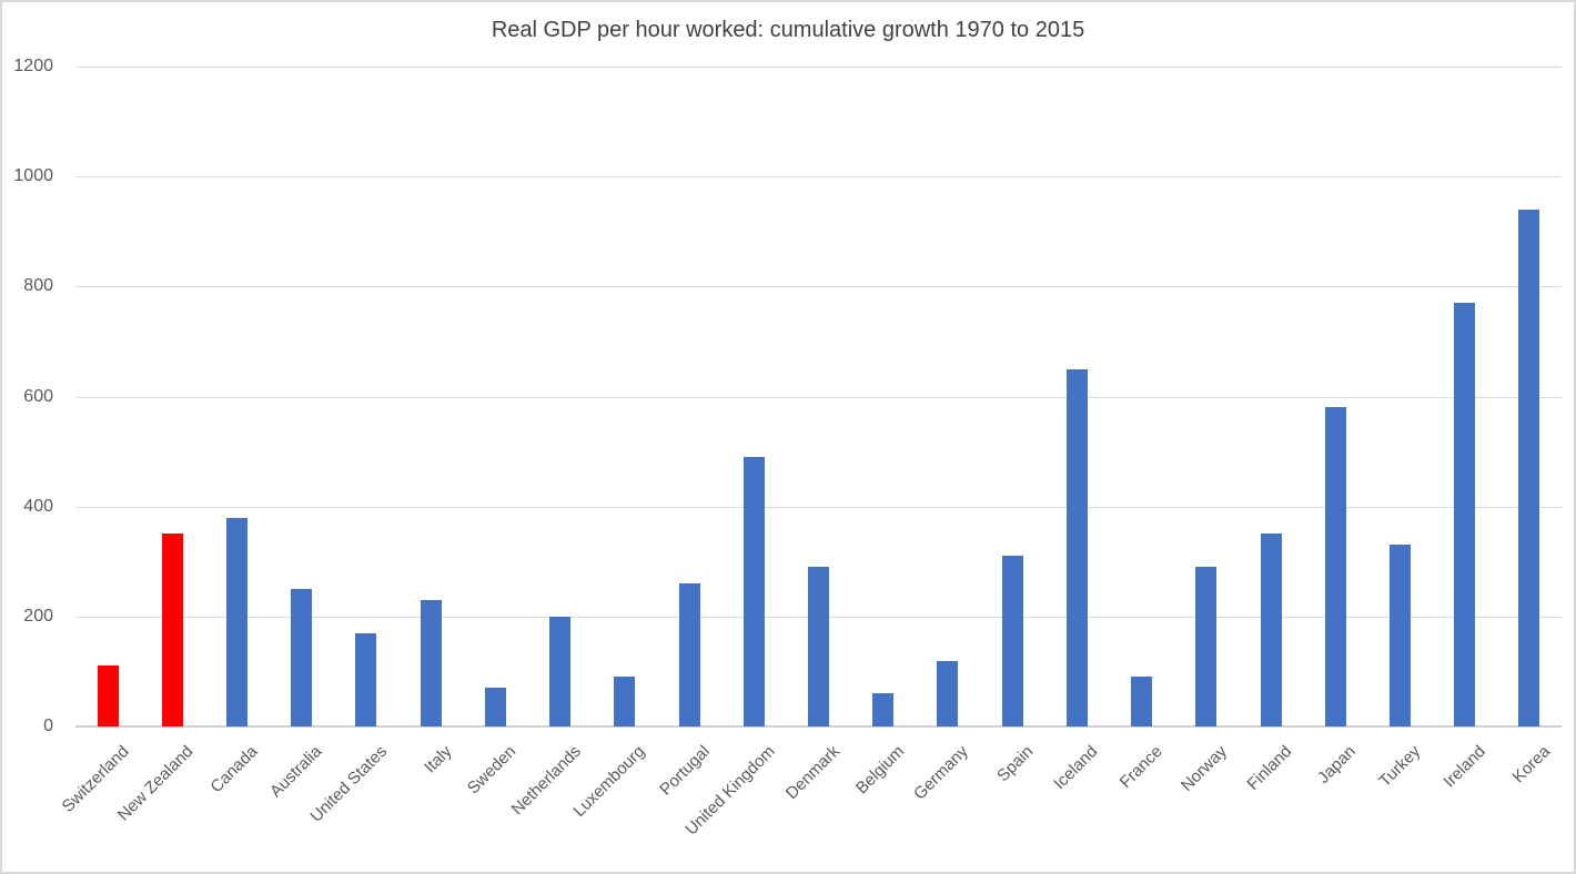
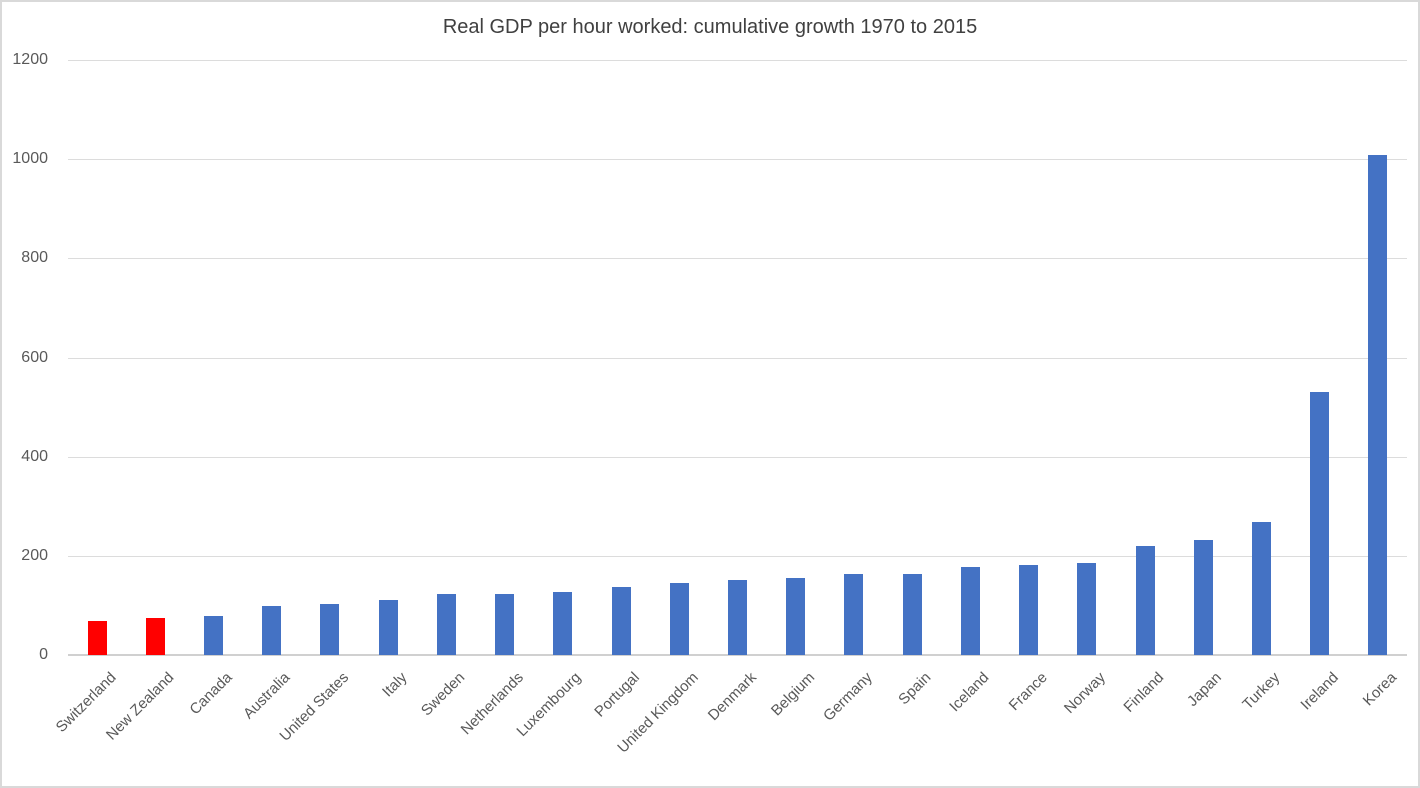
Switzerland: 110 -> 70
New Zealand: 350 -> 80
Canada: 380 -> 80
Australia: 250 -> 100
United States: 170 -> 100
Italy: 230 -> 110
Sweden: 70 -> 120
Netherlands: 200 -> 120
Luxembourg: 90 -> 130
Portugal: 260 -> 140
United Kingdom: 490 -> 140
Denmark: 290 -> 150
Belgium: 60 -> 160
Germany: 120 -> 160
Spain: 310 -> 160
Iceland: 650 -> 180
France: 90 -> 180
Norway: 290 -> 180
Finland: 350 -> 220
Japan: 580 -> 230
Turkey: 330 -> 270
Ireland: 770 -> 530
Korea: 940 -> 1010
